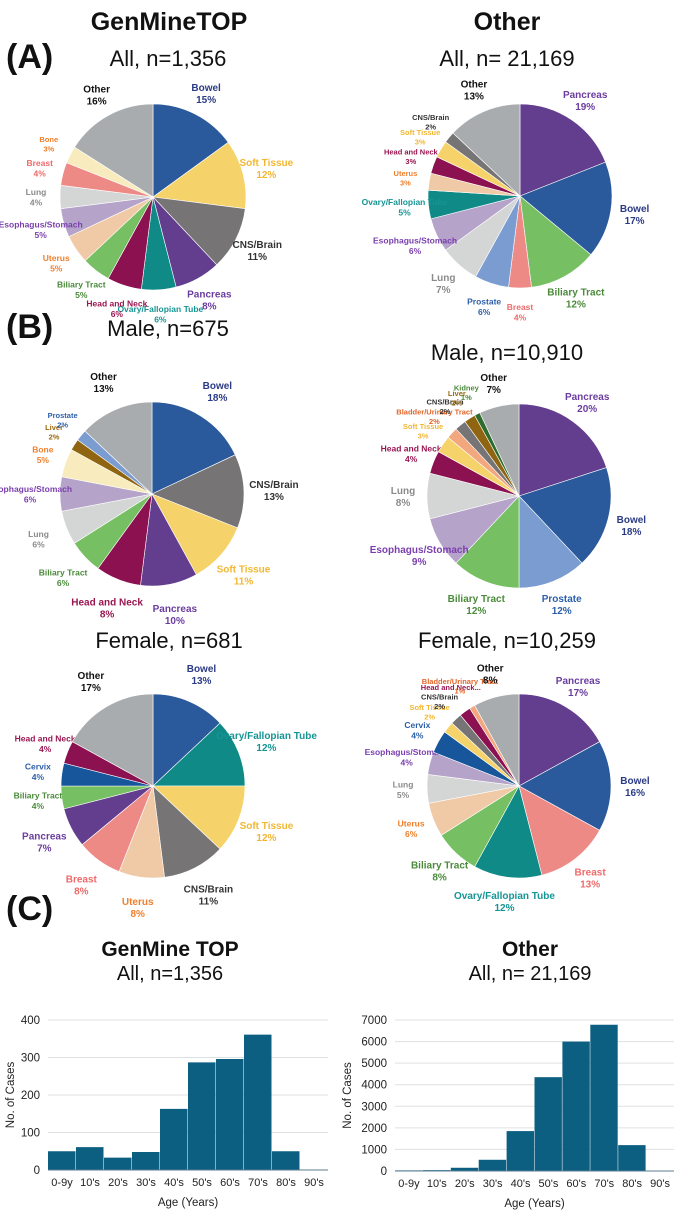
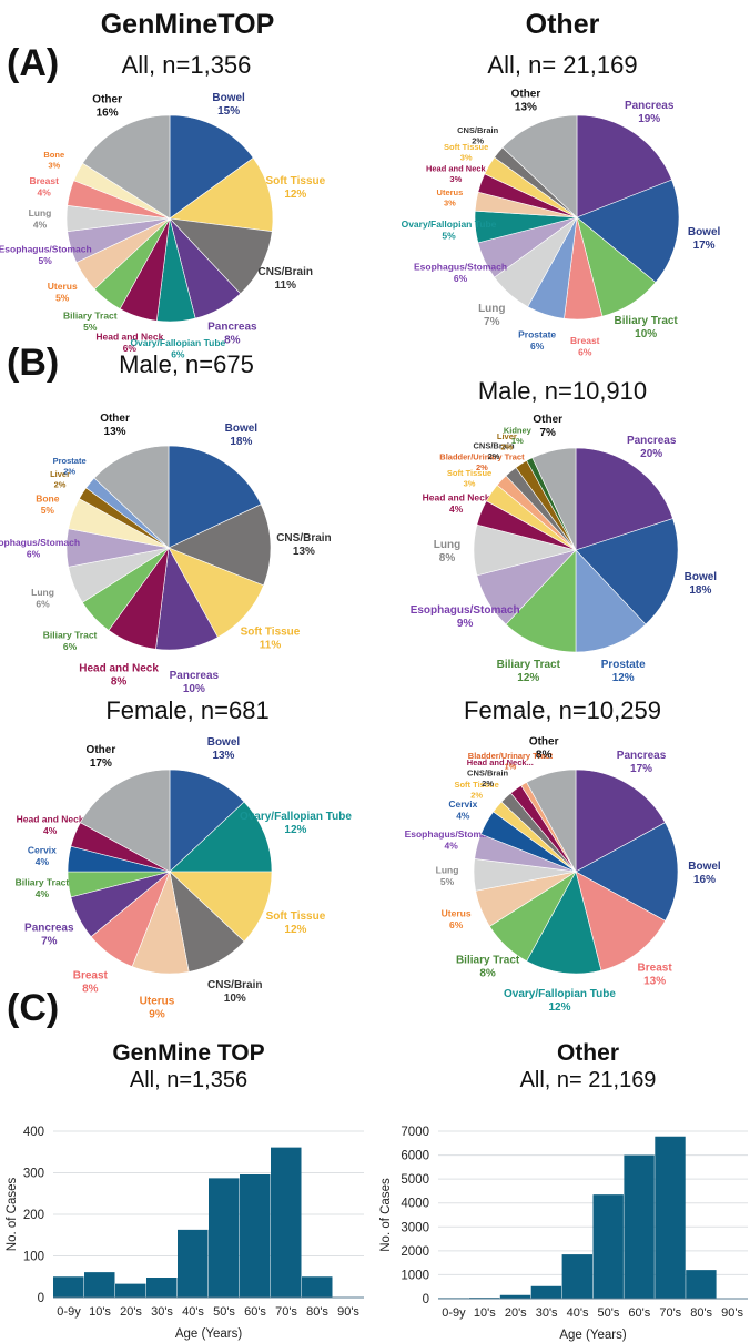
All, n= 21,169/Biliary Tract: 12% -> 10%
All, n= 21,169/Breast: 4% -> 6%
Female, n=681/CNS/Brain: 11% -> 10%
Female, n=681/Uterus: 8% -> 9%
